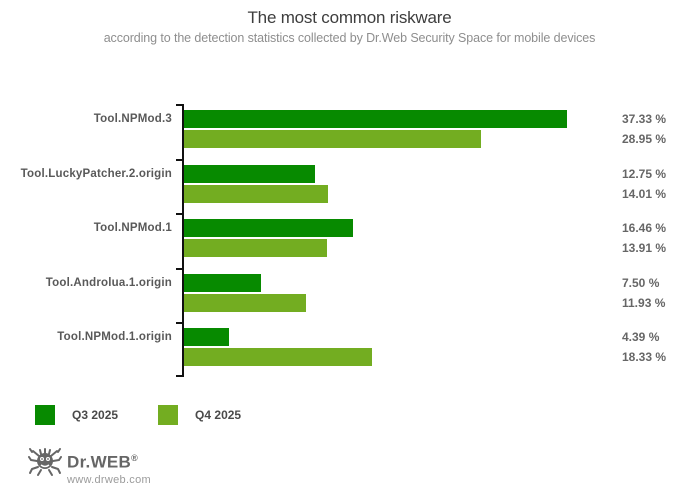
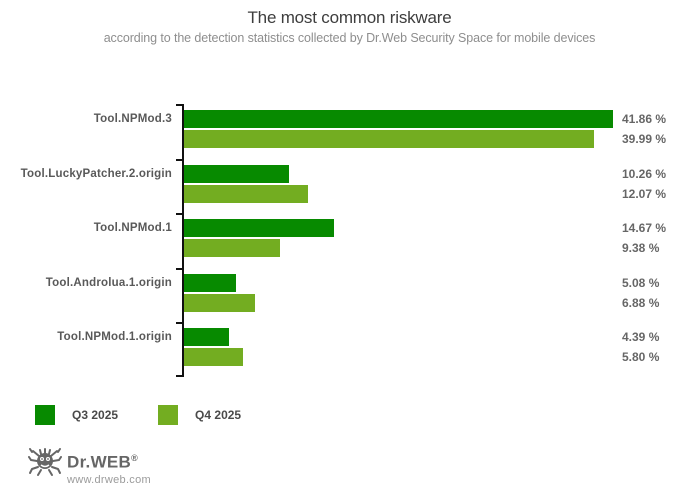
Q3 2025/Tool.NPMod.3: 37.33 -> 41.86
Q4 2025/Tool.NPMod.3: 28.95 -> 39.99
Q3 2025/Tool.LuckyPatcher.2.origin: 12.75 -> 10.26
Q4 2025/Tool.LuckyPatcher.2.origin: 14.01 -> 12.07
Q3 2025/Tool.NPMod.1: 16.46 -> 14.67
Q4 2025/Tool.NPMod.1: 13.91 -> 9.38
Q3 2025/Tool.Androlua.1.origin: 7.50 -> 5.08
Q4 2025/Tool.Androlua.1.origin: 11.93 -> 6.88
Q4 2025/Tool.NPMod.1.origin: 18.33 -> 5.80
